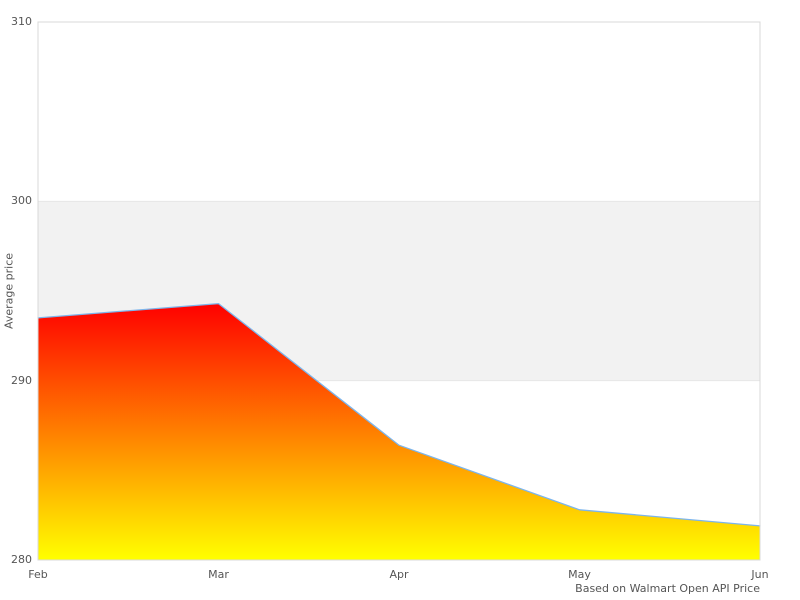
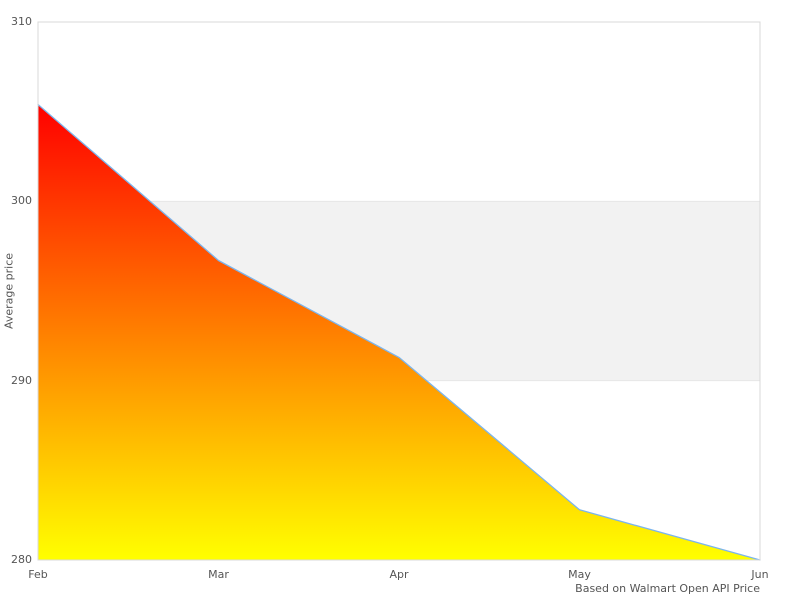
Feb: 293.5 -> 305.4
Mar: 294.3 -> 296.7
Apr: 286.4 -> 291.3
Jun: 281.9 -> 280.0
